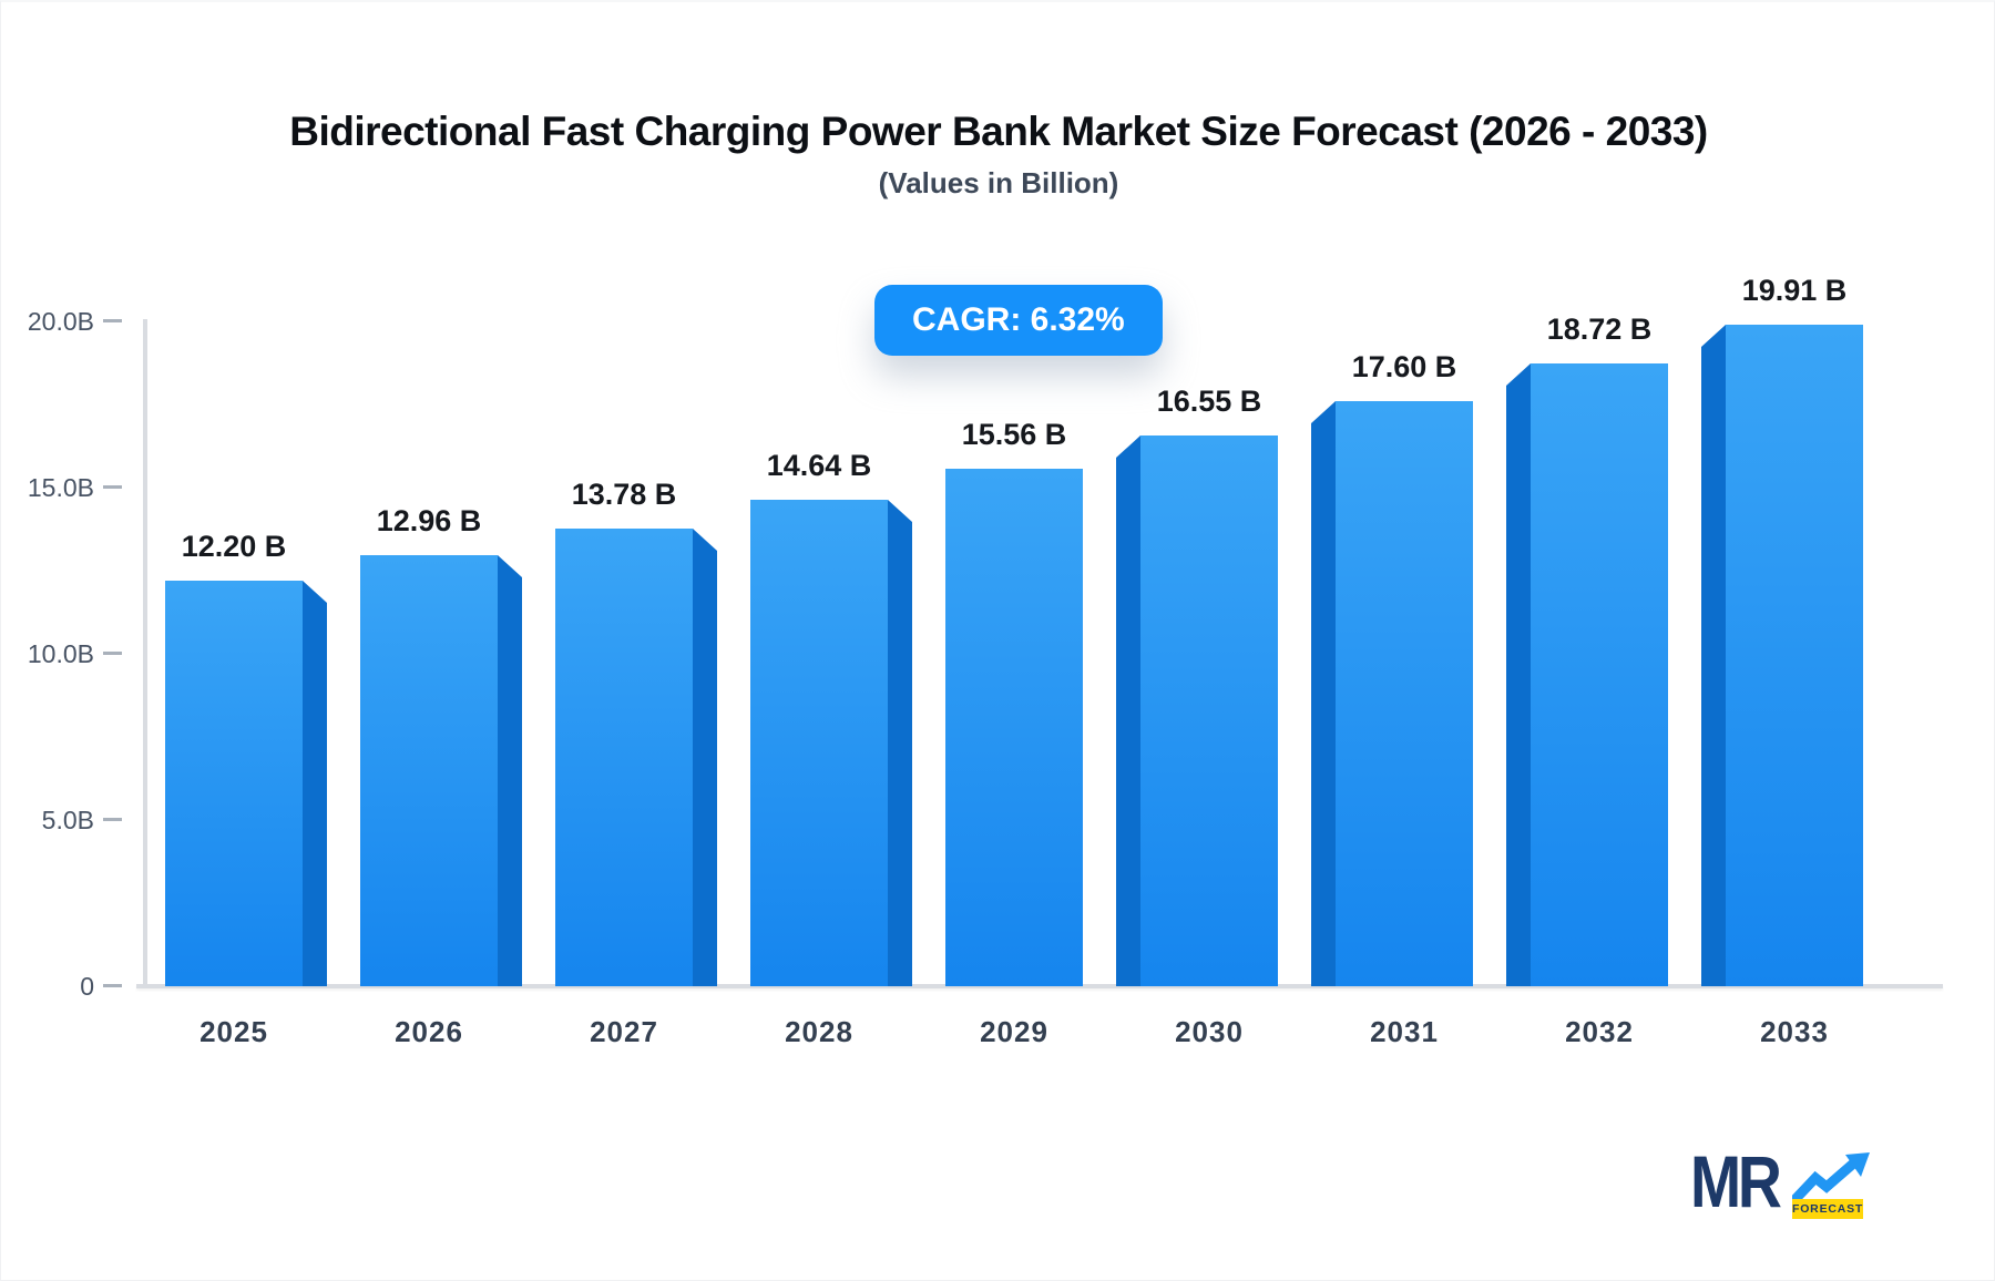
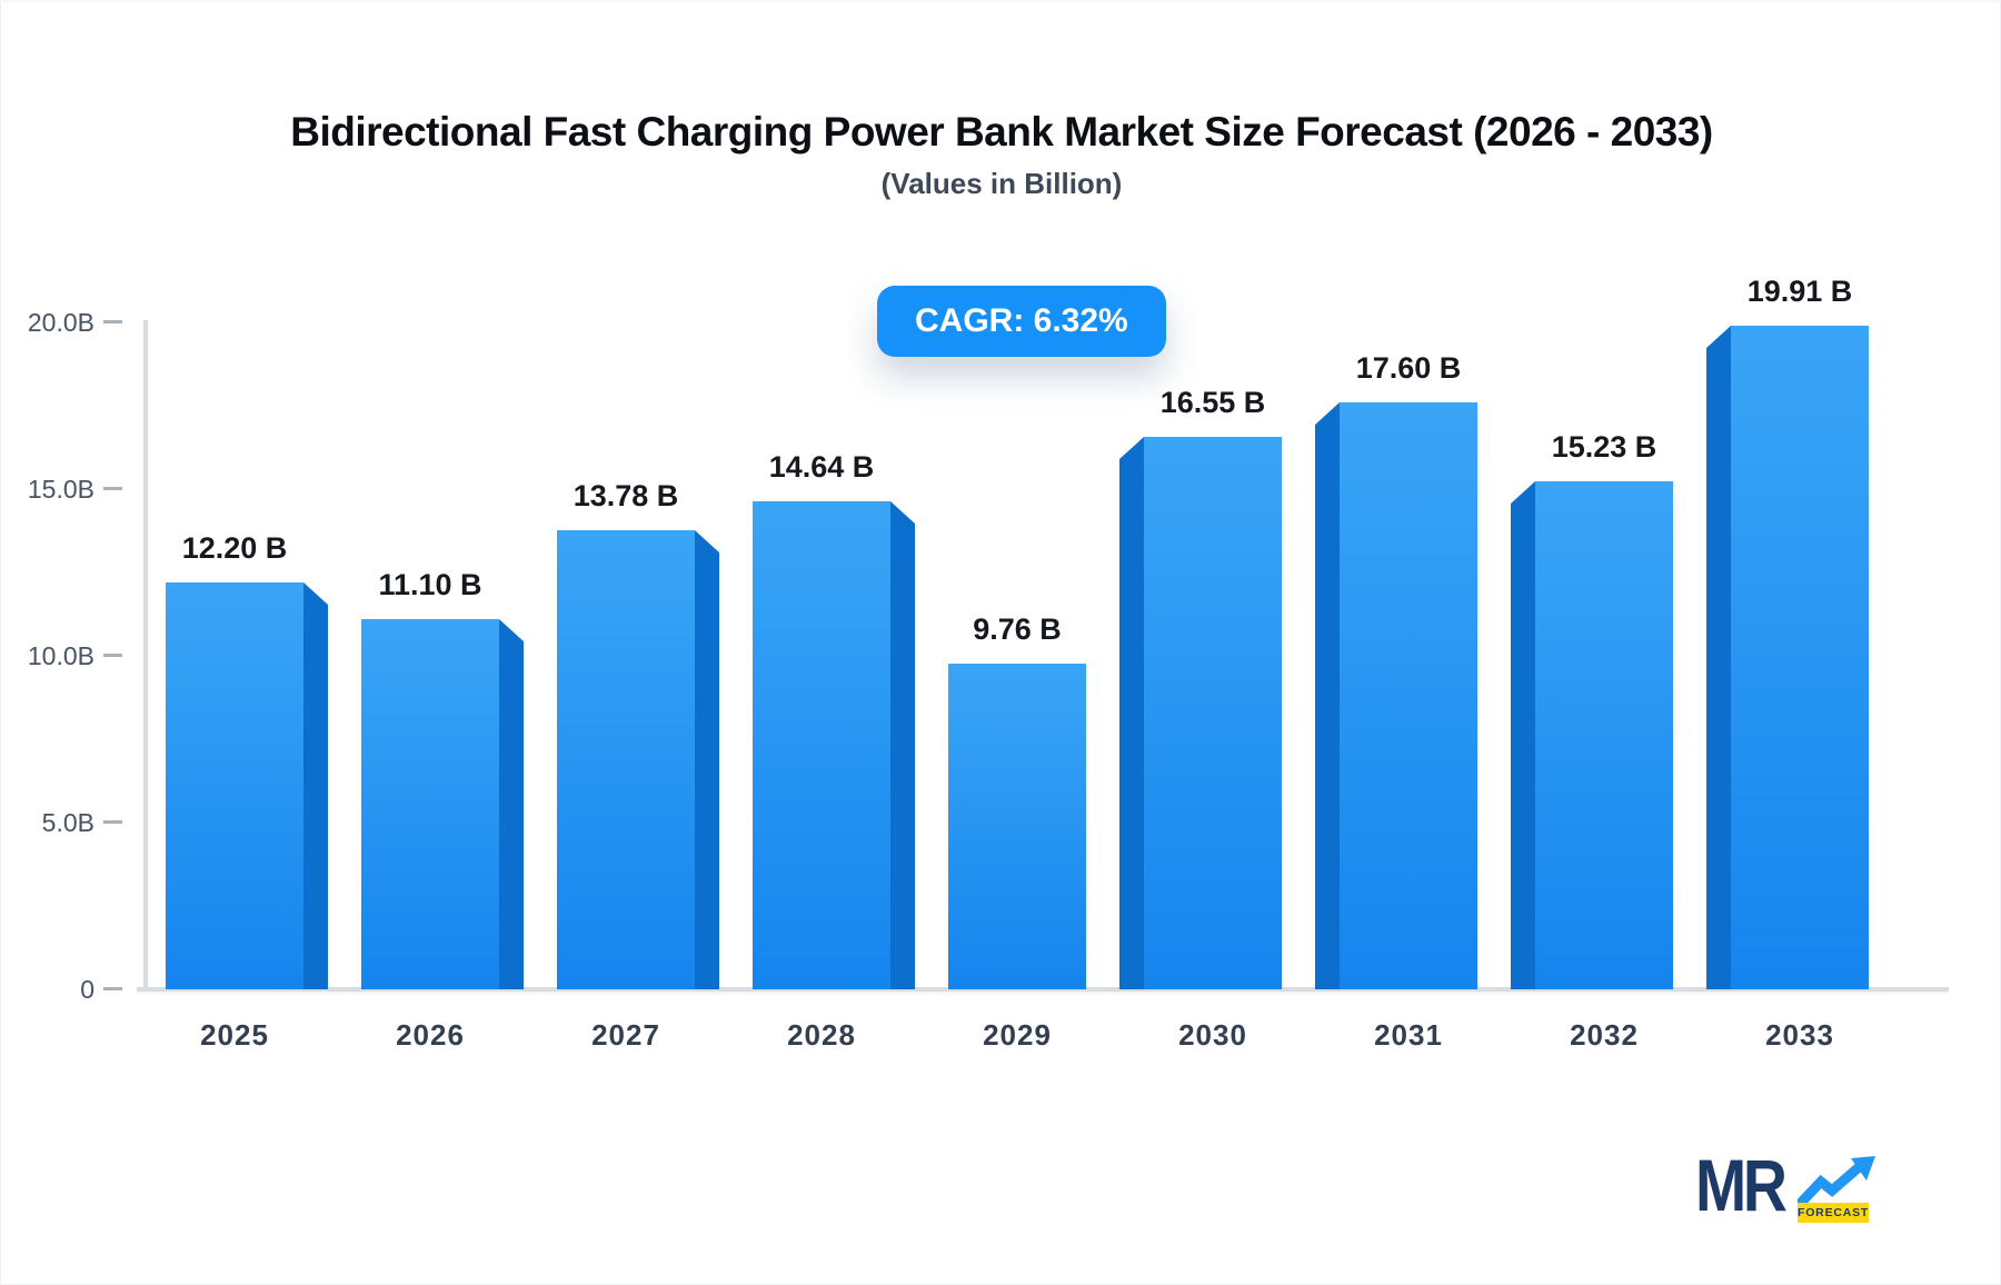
2026: 12.96 -> 11.10
2029: 15.56 -> 9.76
2032: 18.72 -> 15.23
